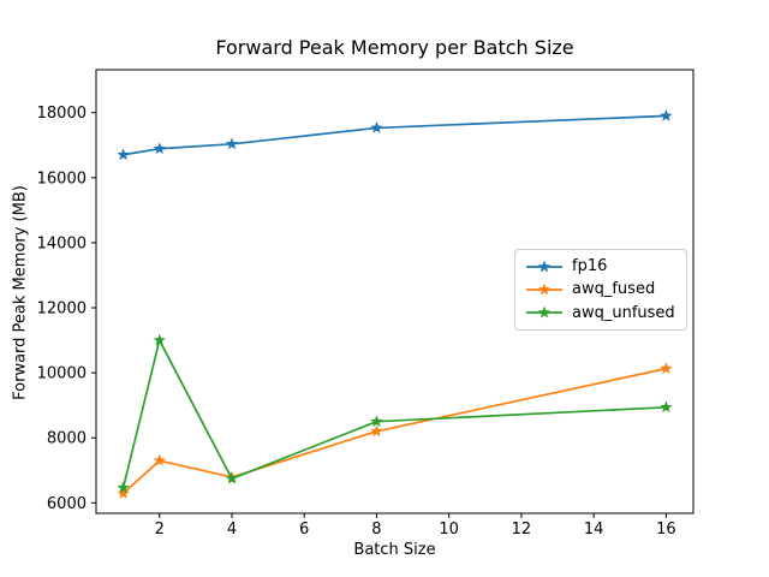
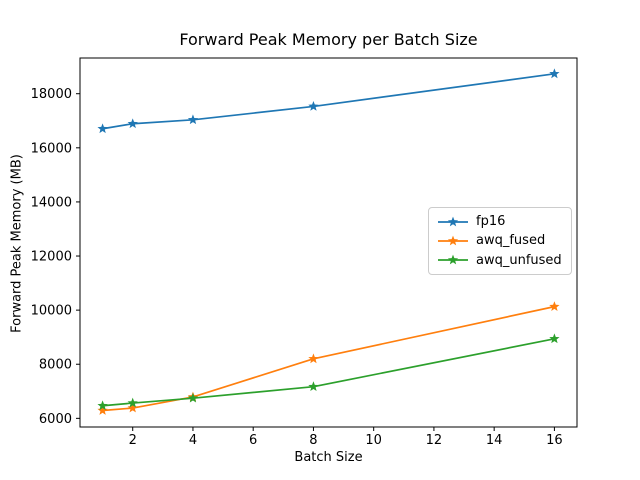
awq_fused/2: 7300 -> 6400
awq_unfused/2: 11000 -> 6600
awq_unfused/8: 8500 -> 7200
fp16/16: 17900 -> 18700
